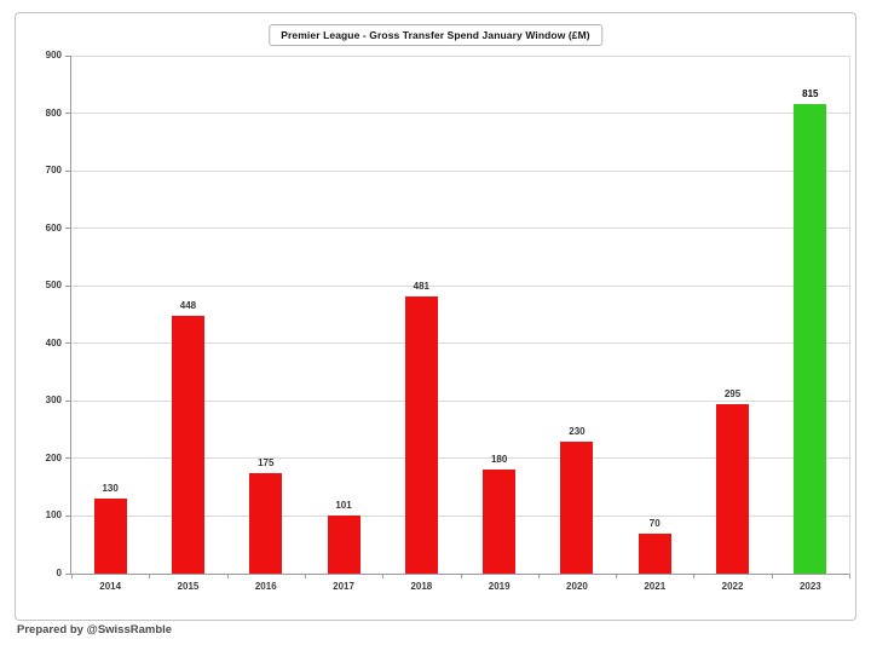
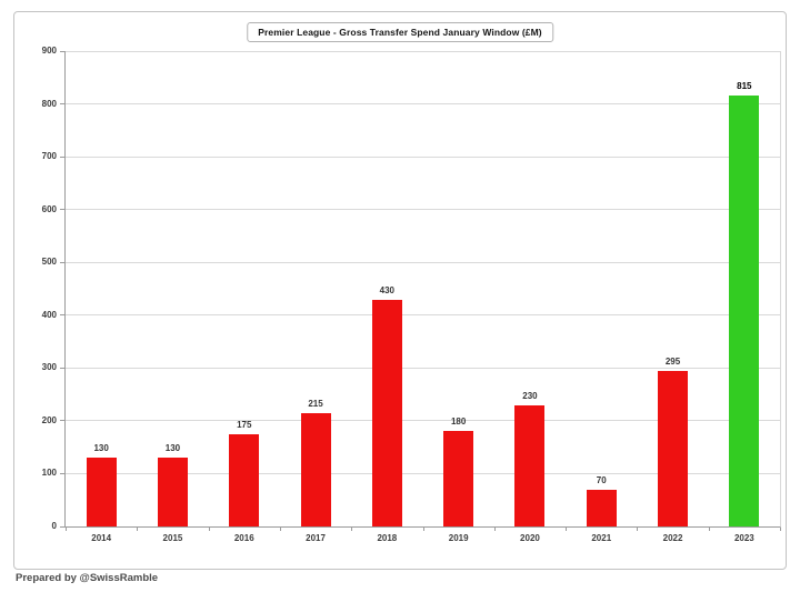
2015: 448 -> 130
2017: 101 -> 215
2018: 481 -> 430
